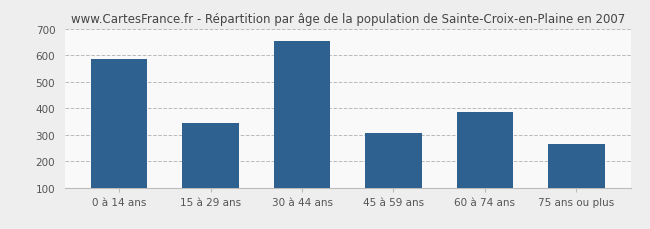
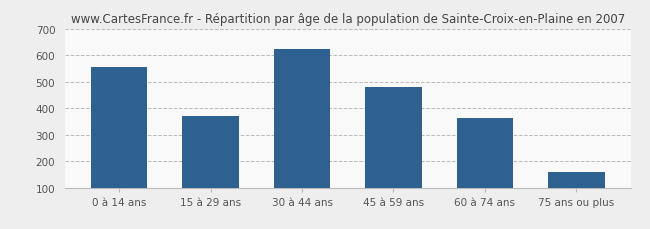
0 à 14 ans: 585 -> 555
15 à 29 ans: 345 -> 370
30 à 44 ans: 655 -> 625
45 à 59 ans: 305 -> 480
60 à 74 ans: 385 -> 365
75 ans ou plus: 265 -> 160
